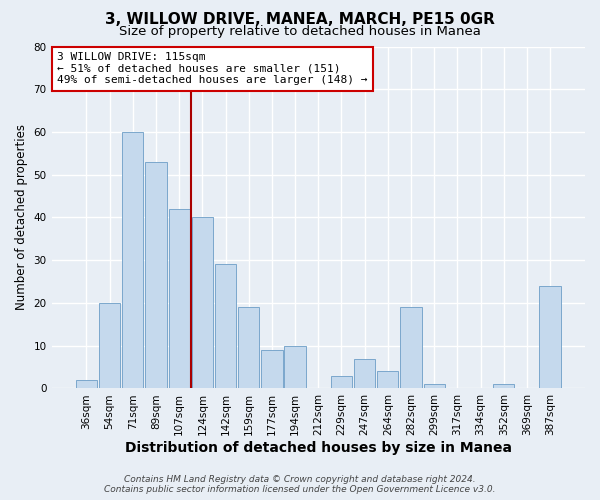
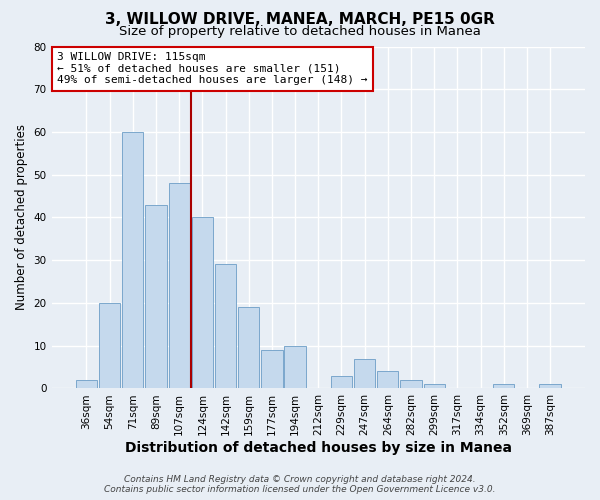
89sqm: 53 -> 43
107sqm: 42 -> 48
282sqm: 19 -> 2
387sqm: 24 -> 1
